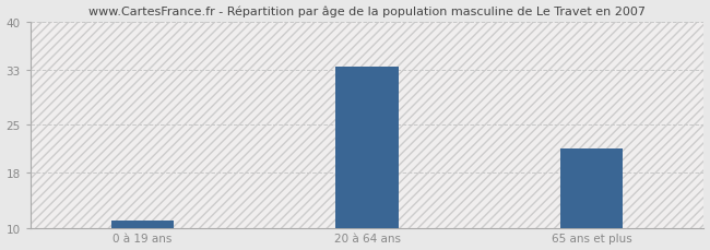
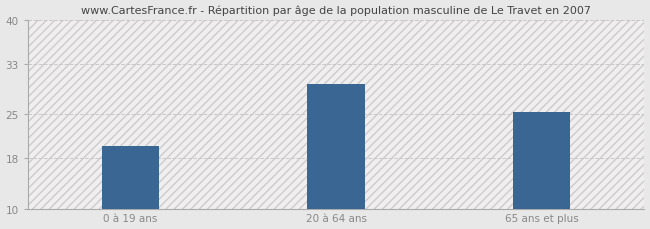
0 à 19 ans: 11.0 -> 20.0
20 à 64 ans: 33.5 -> 29.8
65 ans et plus: 21.5 -> 25.4
